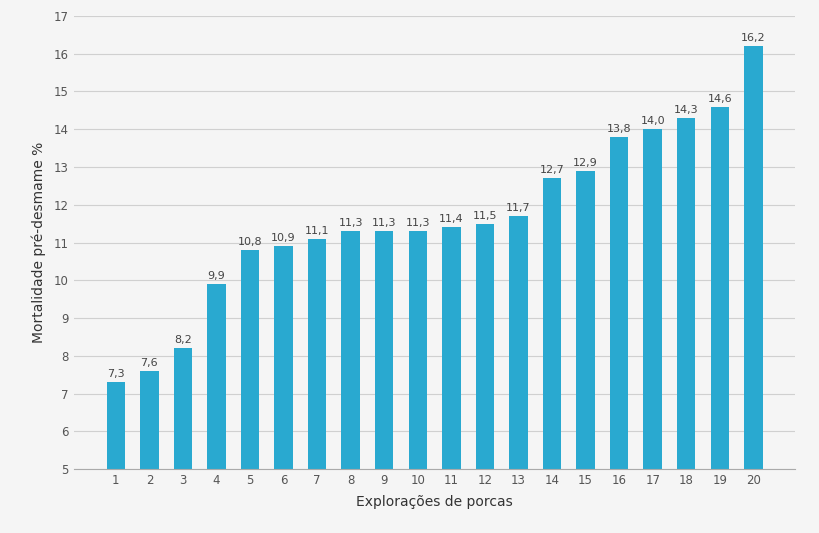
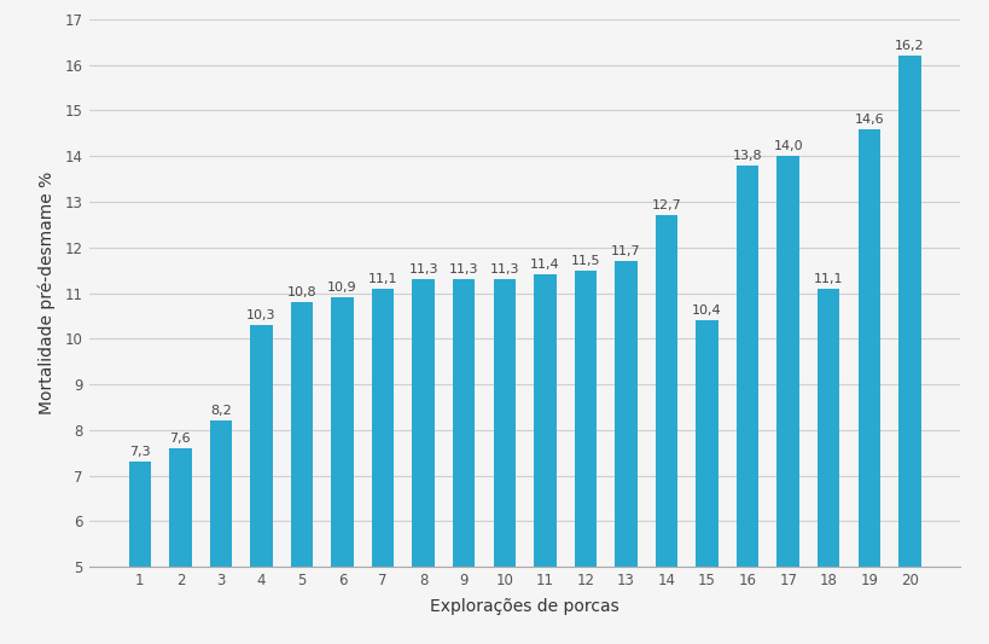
4: 9,9 -> 10,3
15: 12,9 -> 10,4
18: 14,3 -> 11,1
